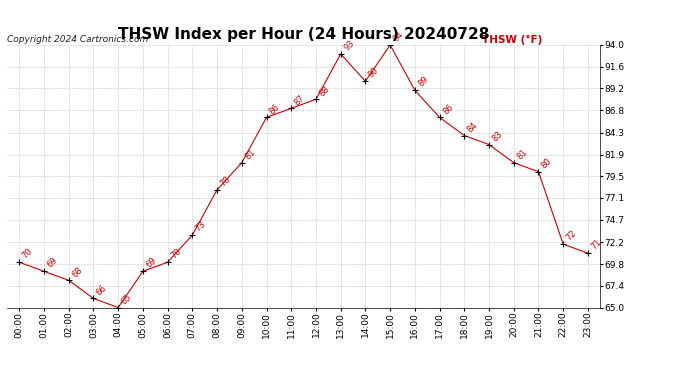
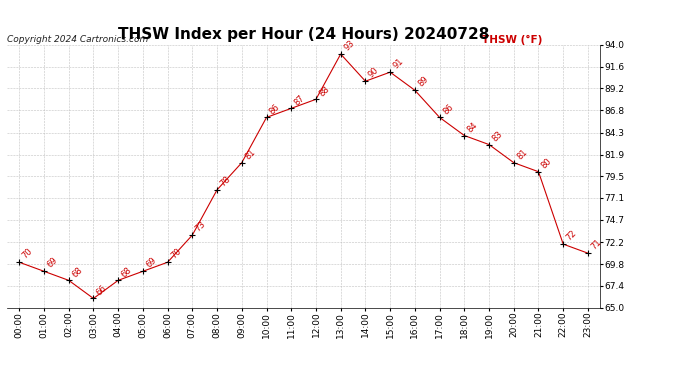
04:00: 65 -> 68
15:00: 94 -> 91
